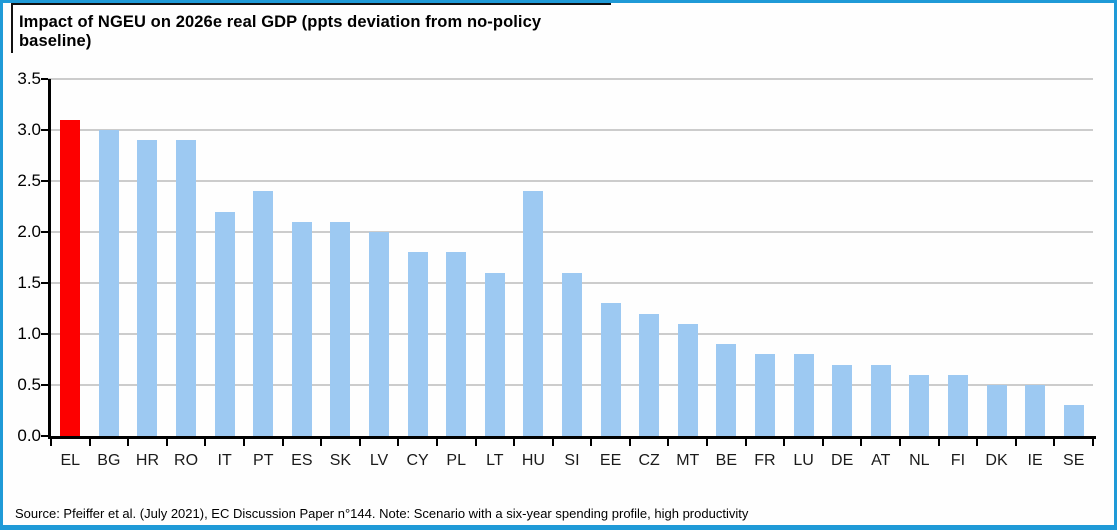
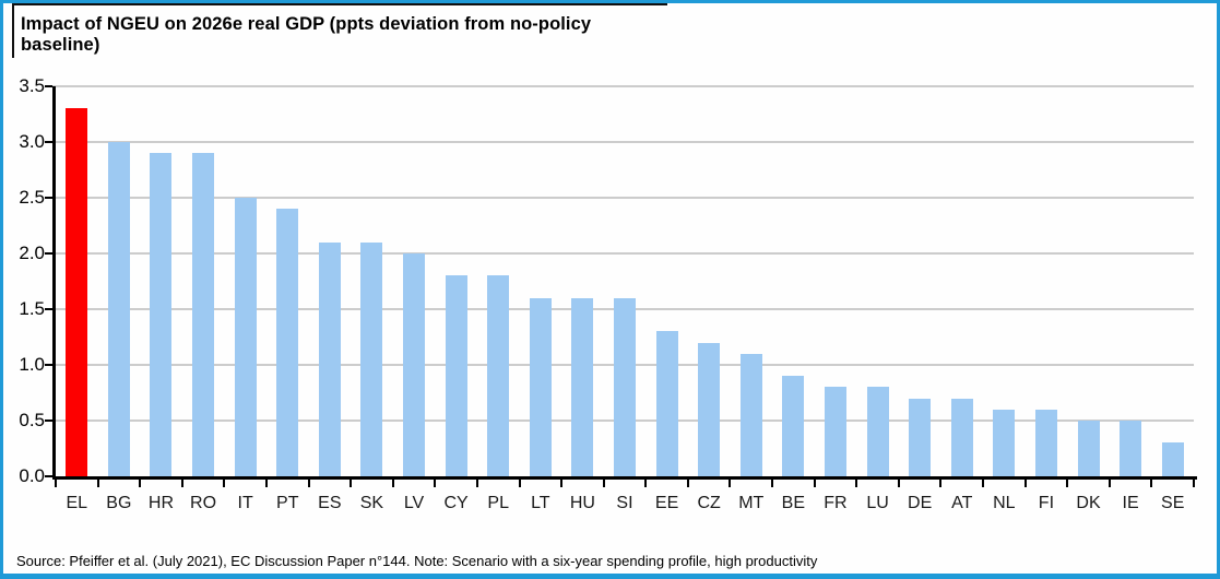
EL: 3.1 -> 3.3
IT: 2.2 -> 2.5
HU: 2.4 -> 1.6
